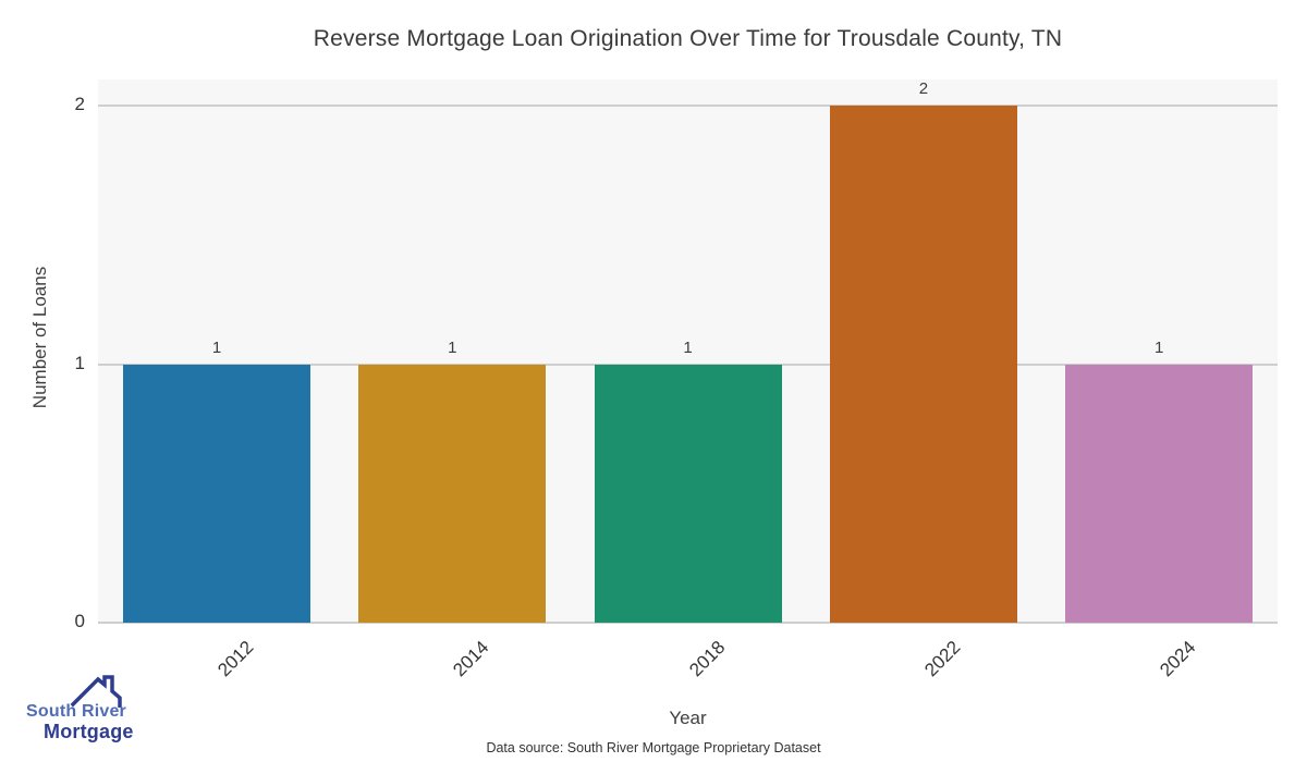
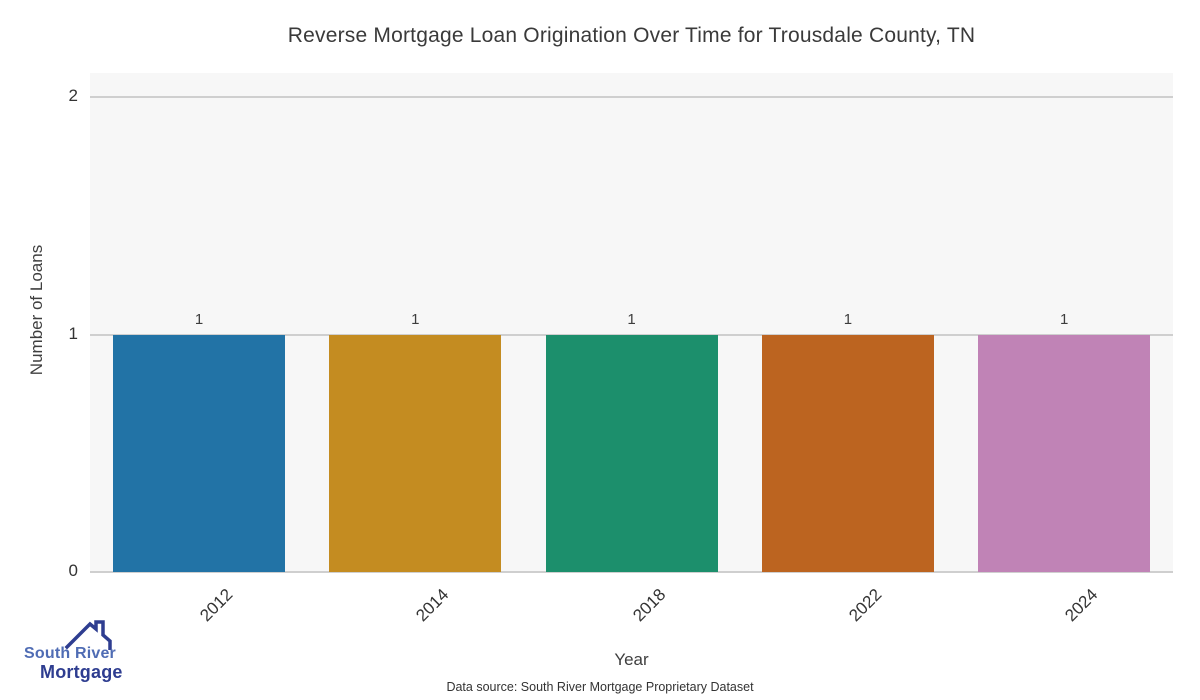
2022: 2 -> 1
